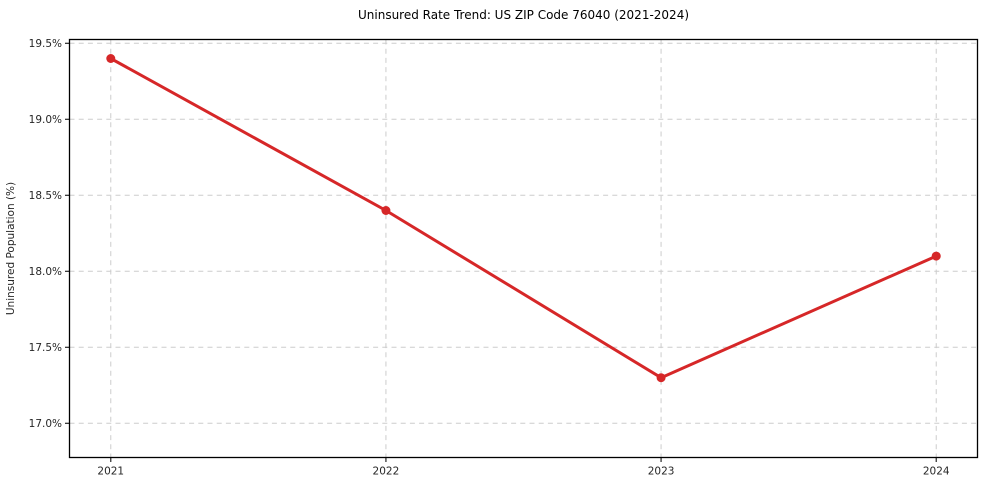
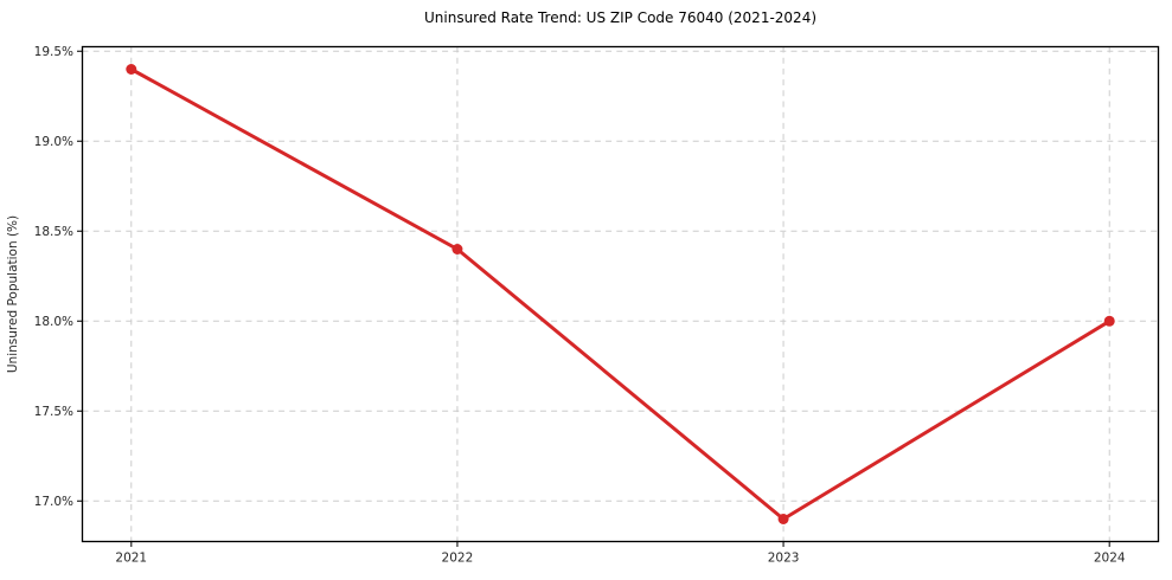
2023: 17.3% -> 16.9%
2024: 18.1% -> 18.0%
